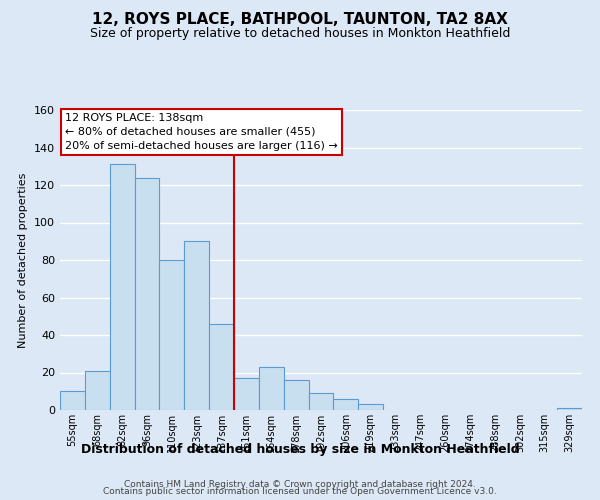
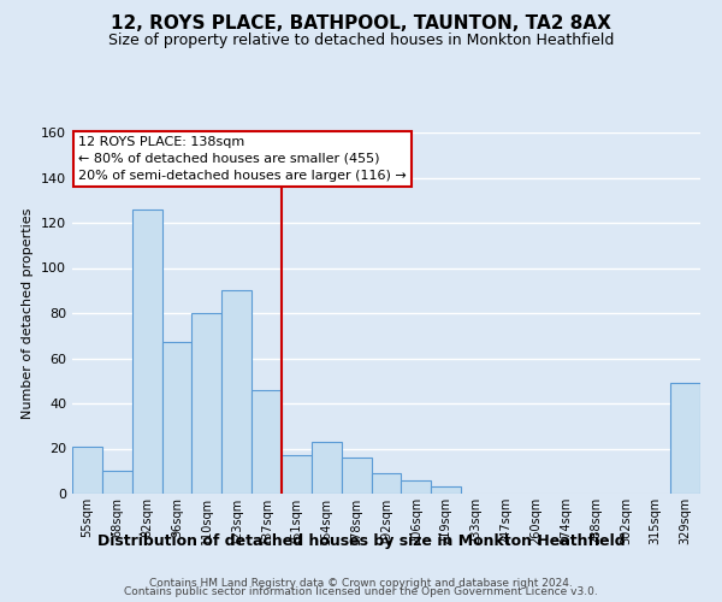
55sqm: 10 -> 21
68sqm: 21 -> 10
82sqm: 131 -> 126
96sqm: 124 -> 67
329sqm: 1 -> 49
